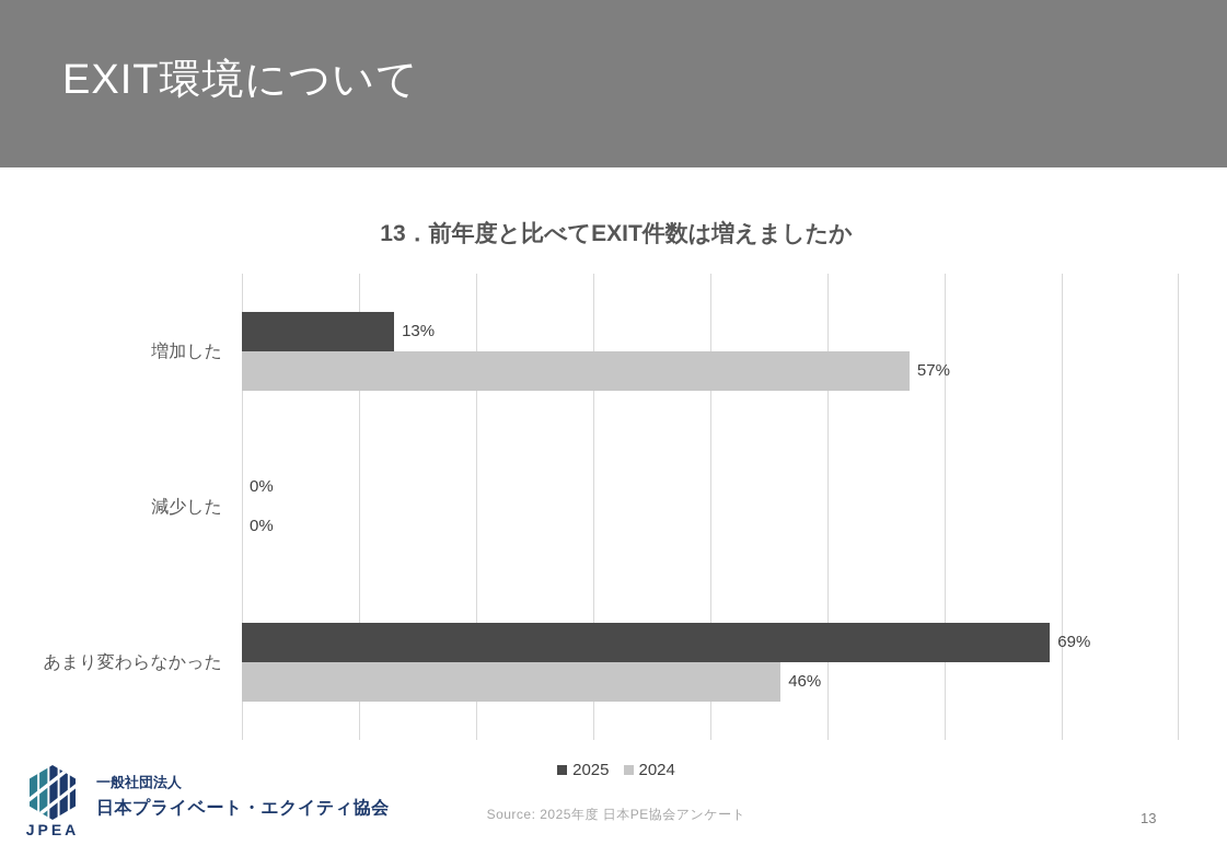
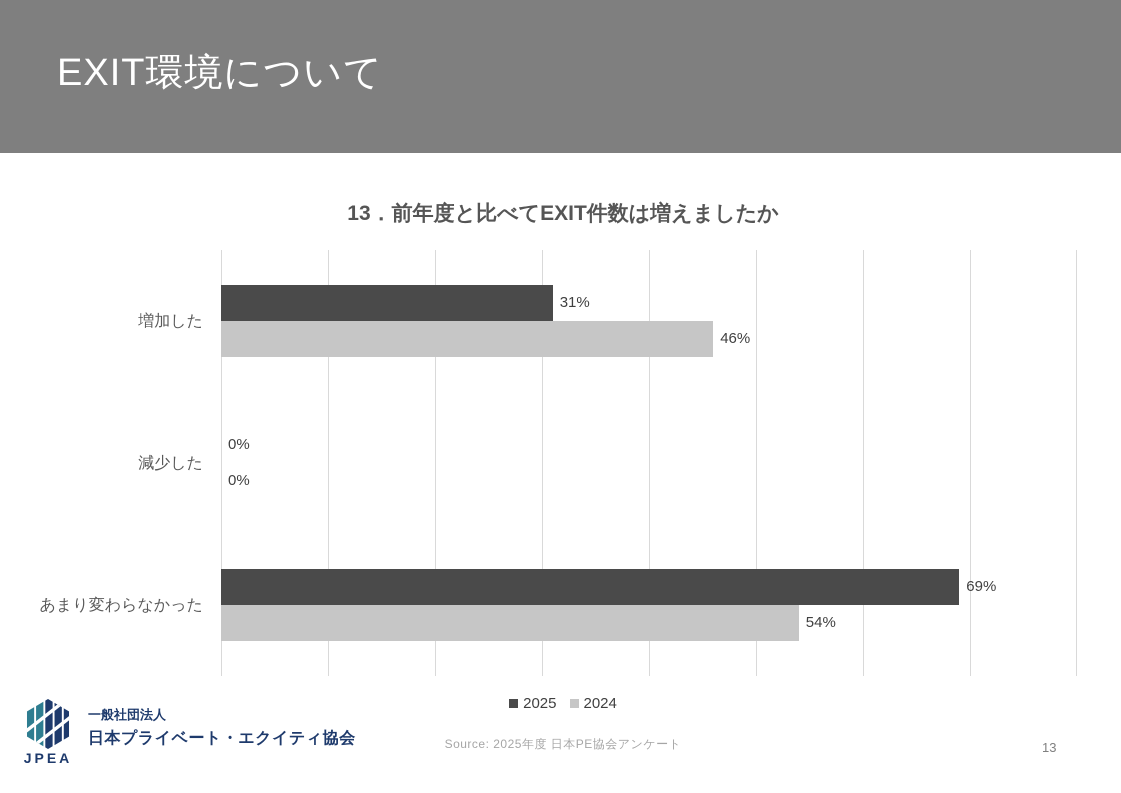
2025/増加した: 13% -> 31%
2024/増加した: 57% -> 46%
2024/あまり変わらなかった: 46% -> 54%
